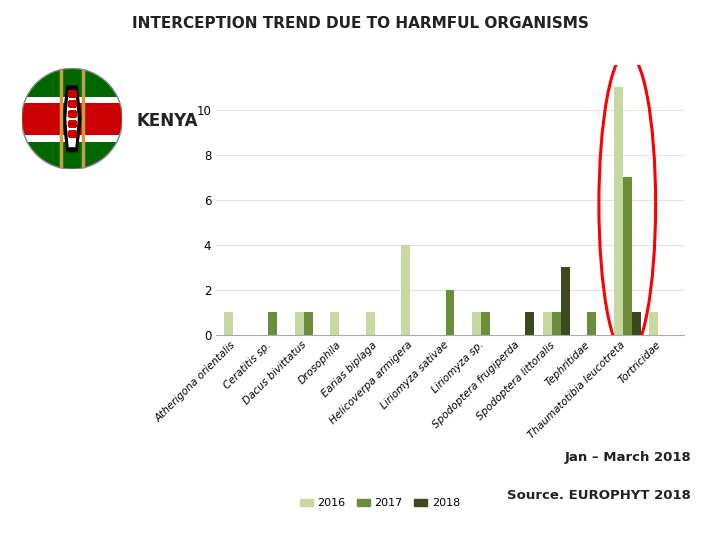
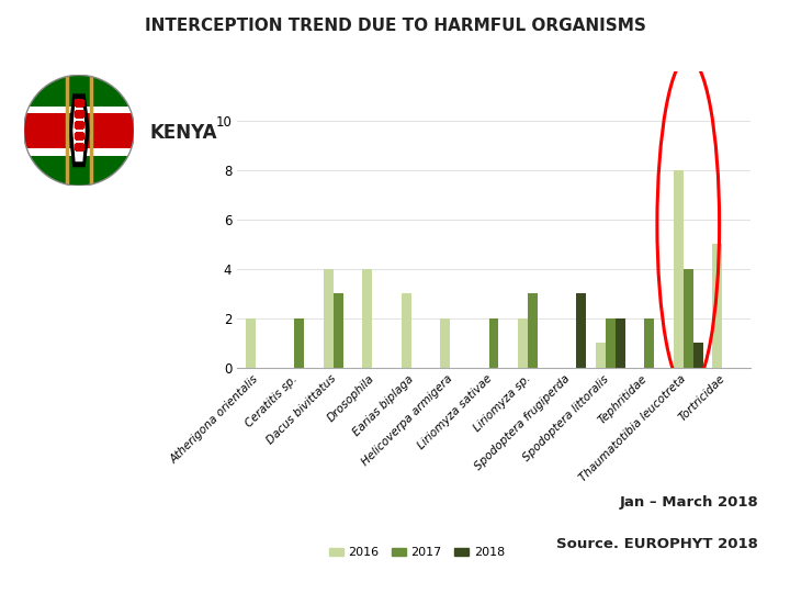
2016/Atherigona orientalis: 1 -> 2
2017/Ceratitis sp.: 1 -> 2
2016/Dacus bivittatus: 1 -> 4
2017/Dacus bivittatus: 1 -> 3
2016/Drosophila: 1 -> 4
2016/Earias biplaga: 1 -> 3
2016/Helicoverpa armigera: 4 -> 2
2016/Liriomyza sp.: 1 -> 2
2017/Liriomyza sp.: 1 -> 3
2018/Spodoptera frugiperda: 1 -> 3
2017/Spodoptera littoralis: 1 -> 2
2018/Spodoptera littoralis: 3 -> 2
2017/Tephritidae: 1 -> 2
2016/Thaumatotibia leucotreta: 11 -> 8
2017/Thaumatotibia leucotreta: 7 -> 4
2016/Tortricidae: 1 -> 5
